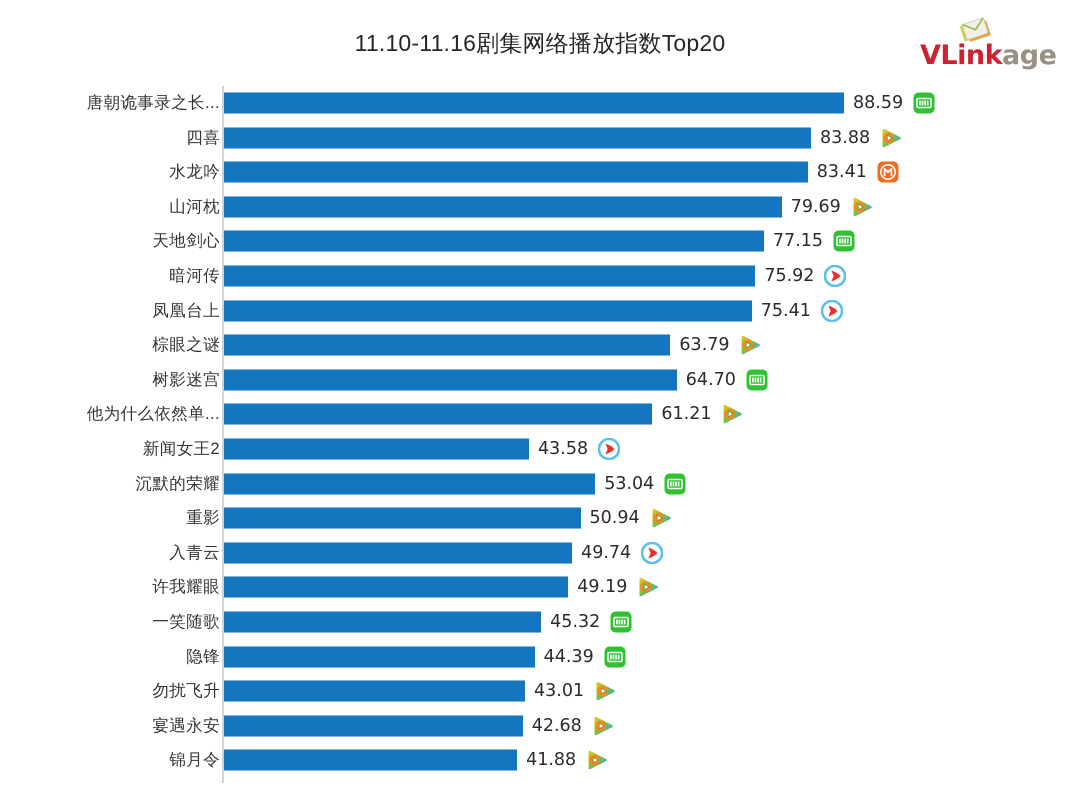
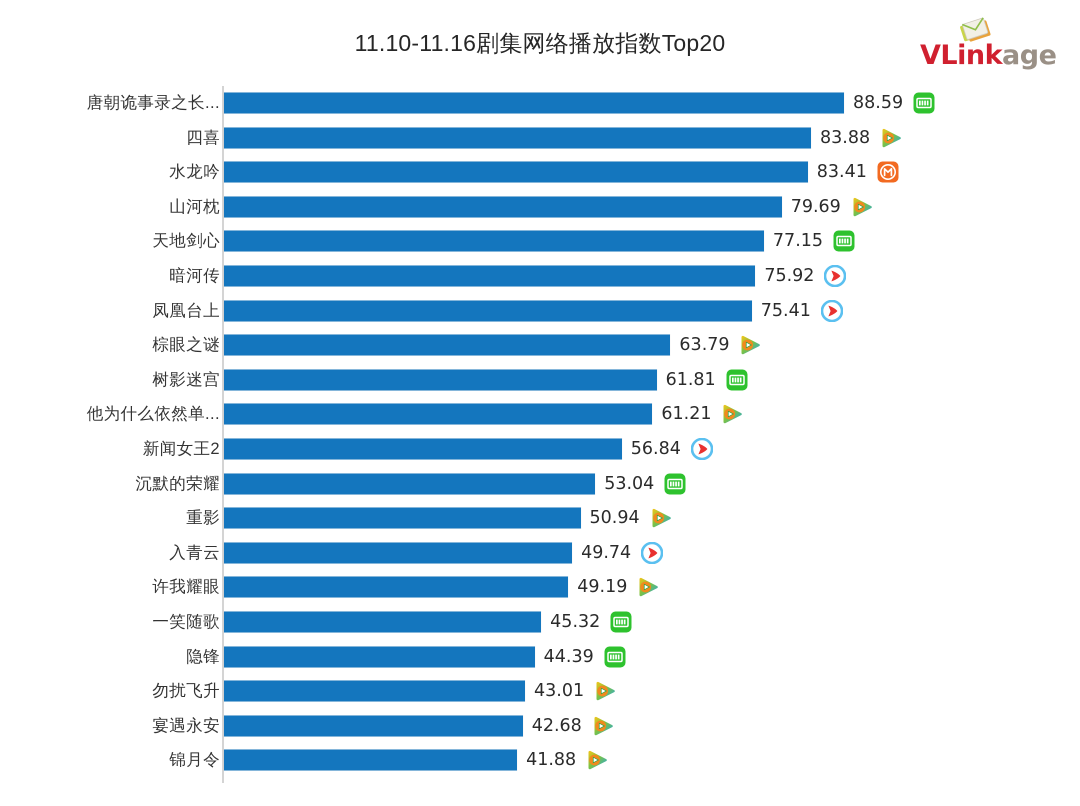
树影迷宫: 64.70 -> 61.81
新闻女王2: 43.58 -> 56.84
